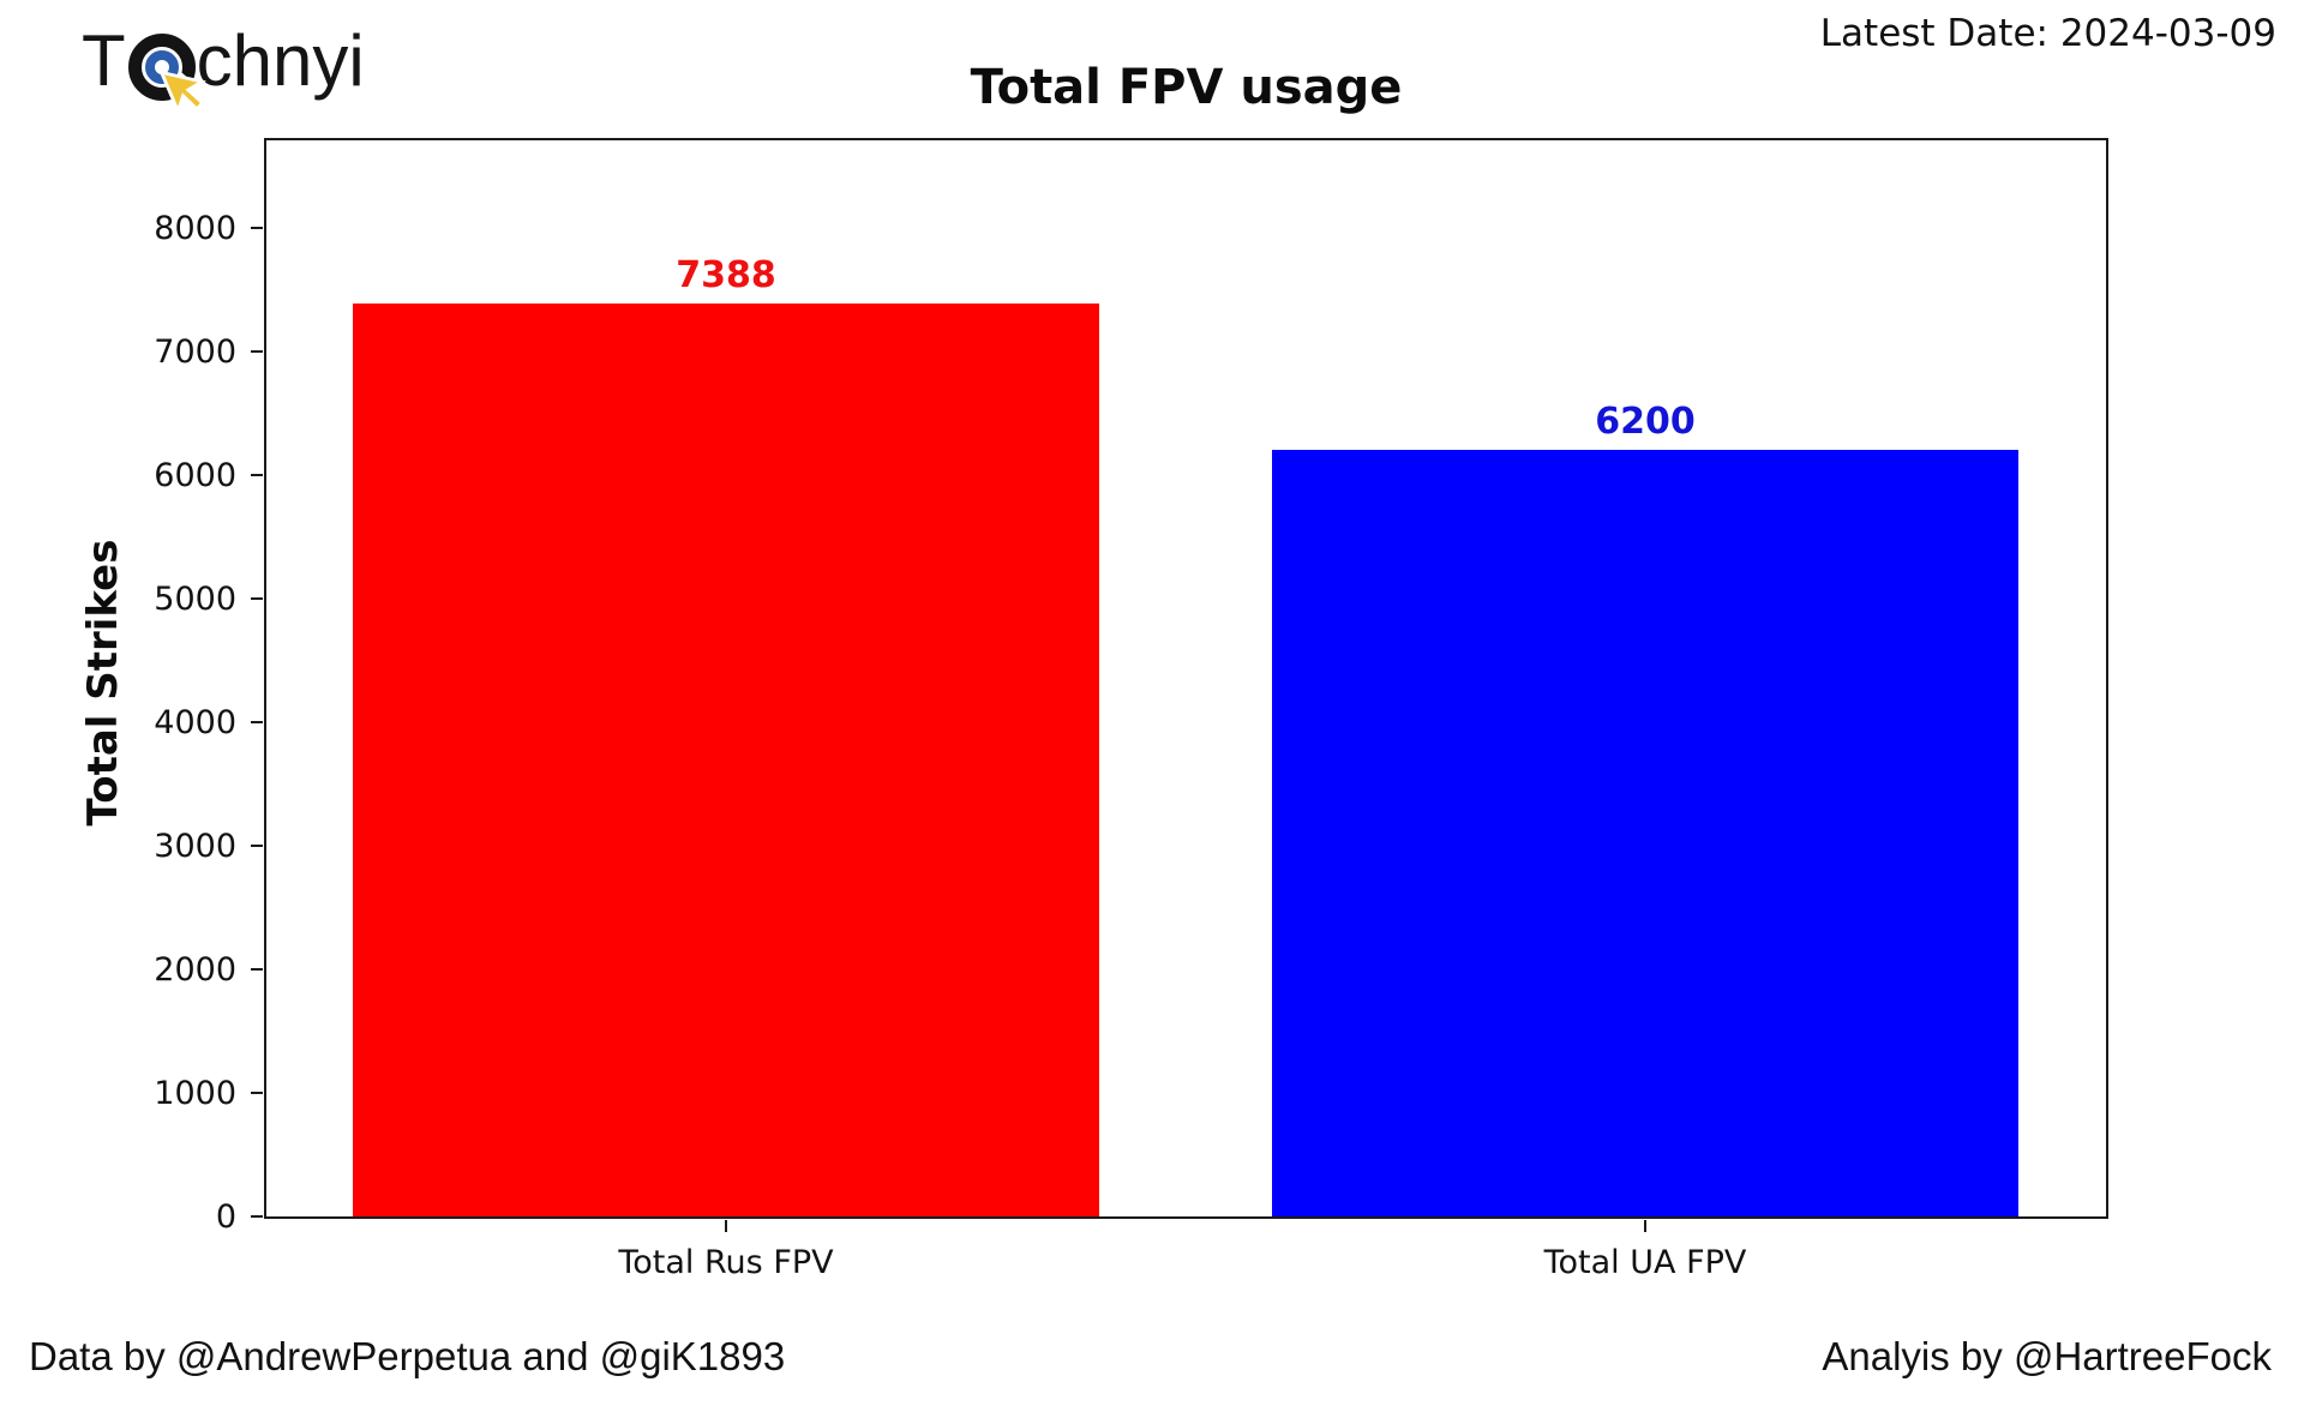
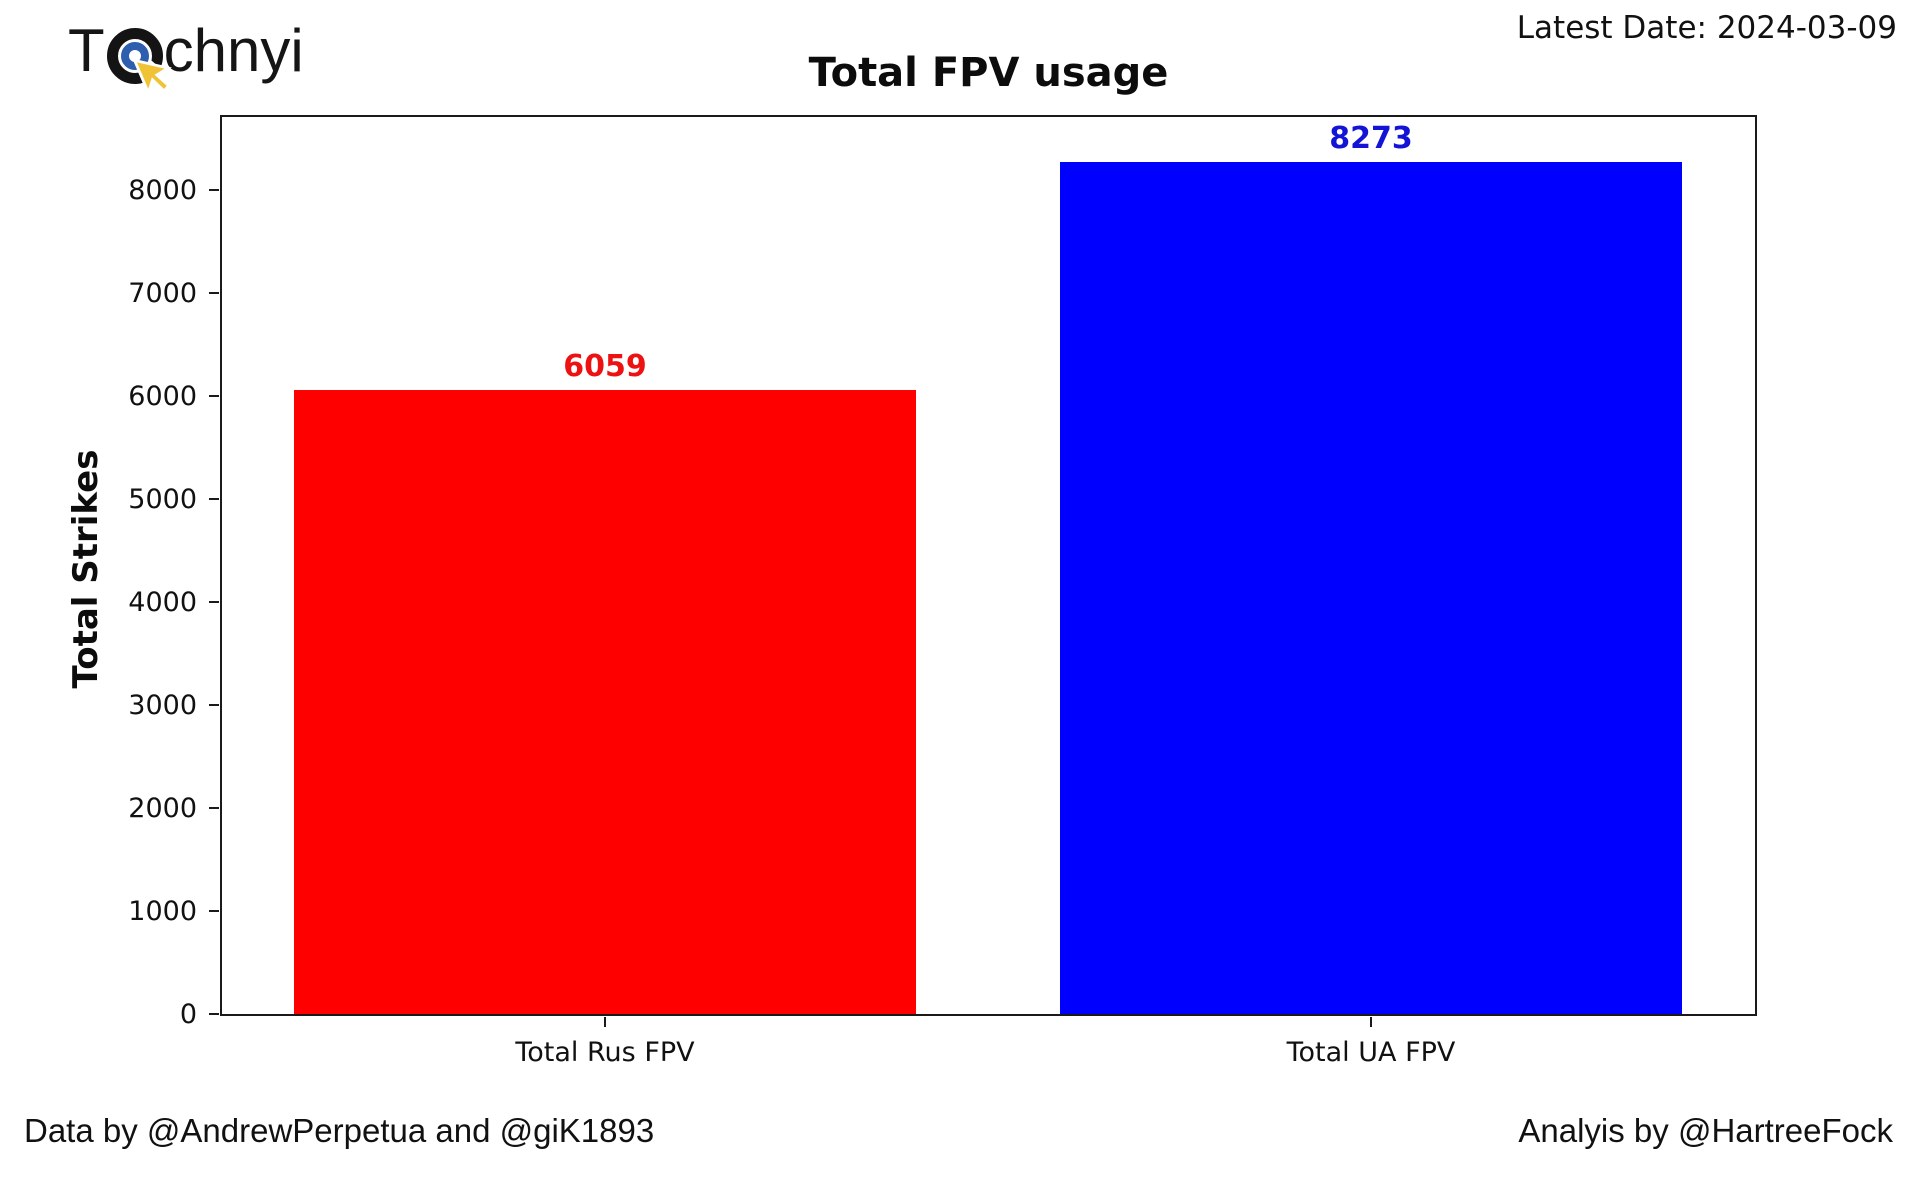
Total Rus FPV: 7388 -> 6059
Total UA FPV: 6200 -> 8273
